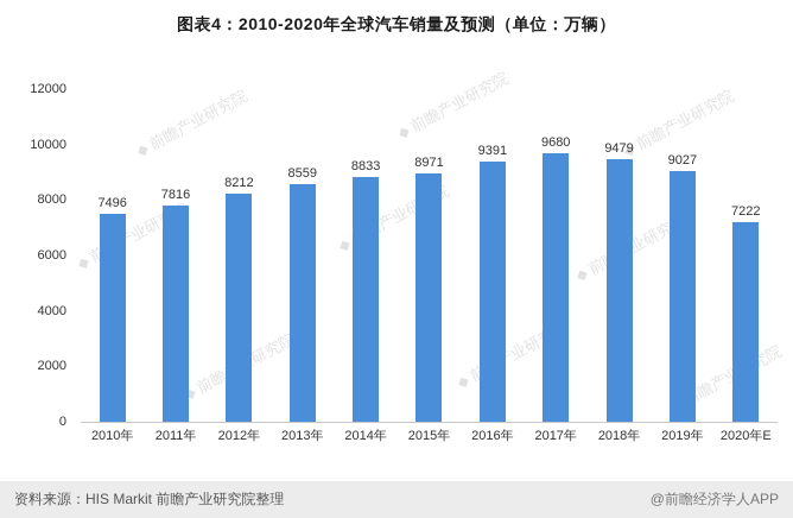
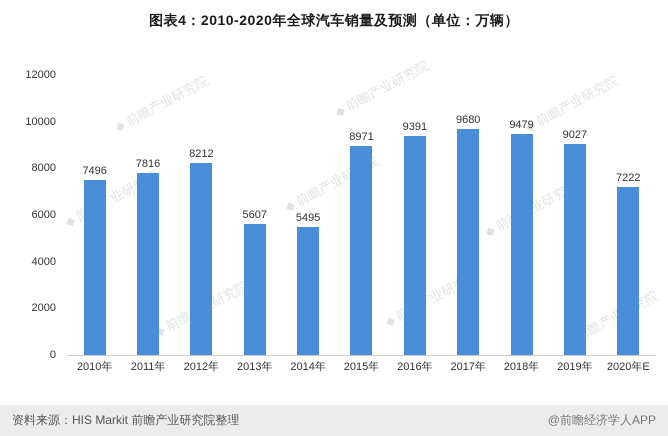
2013年: 8559 -> 5607
2014年: 8833 -> 5495
